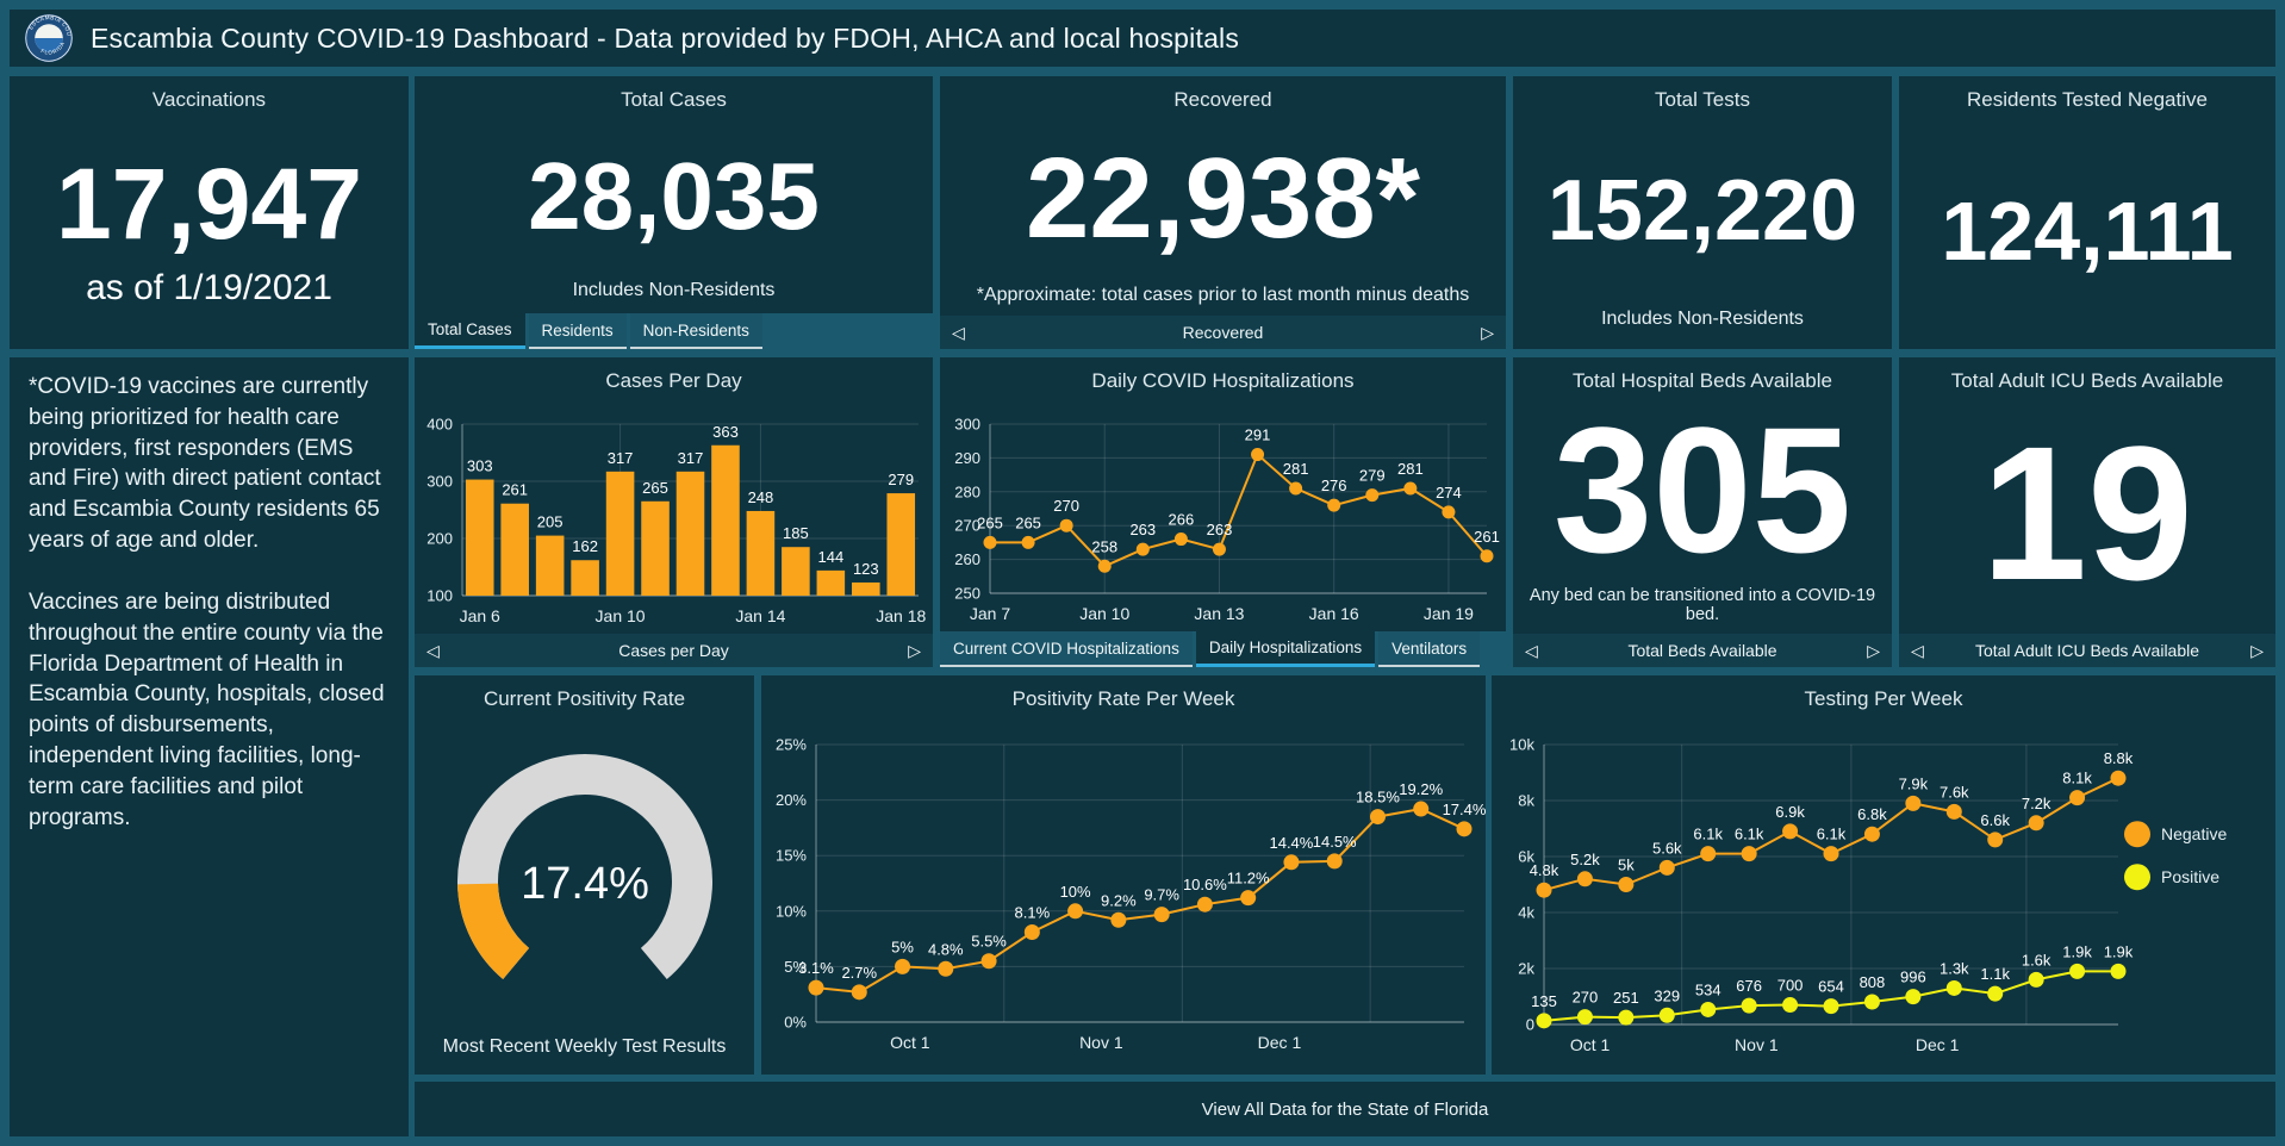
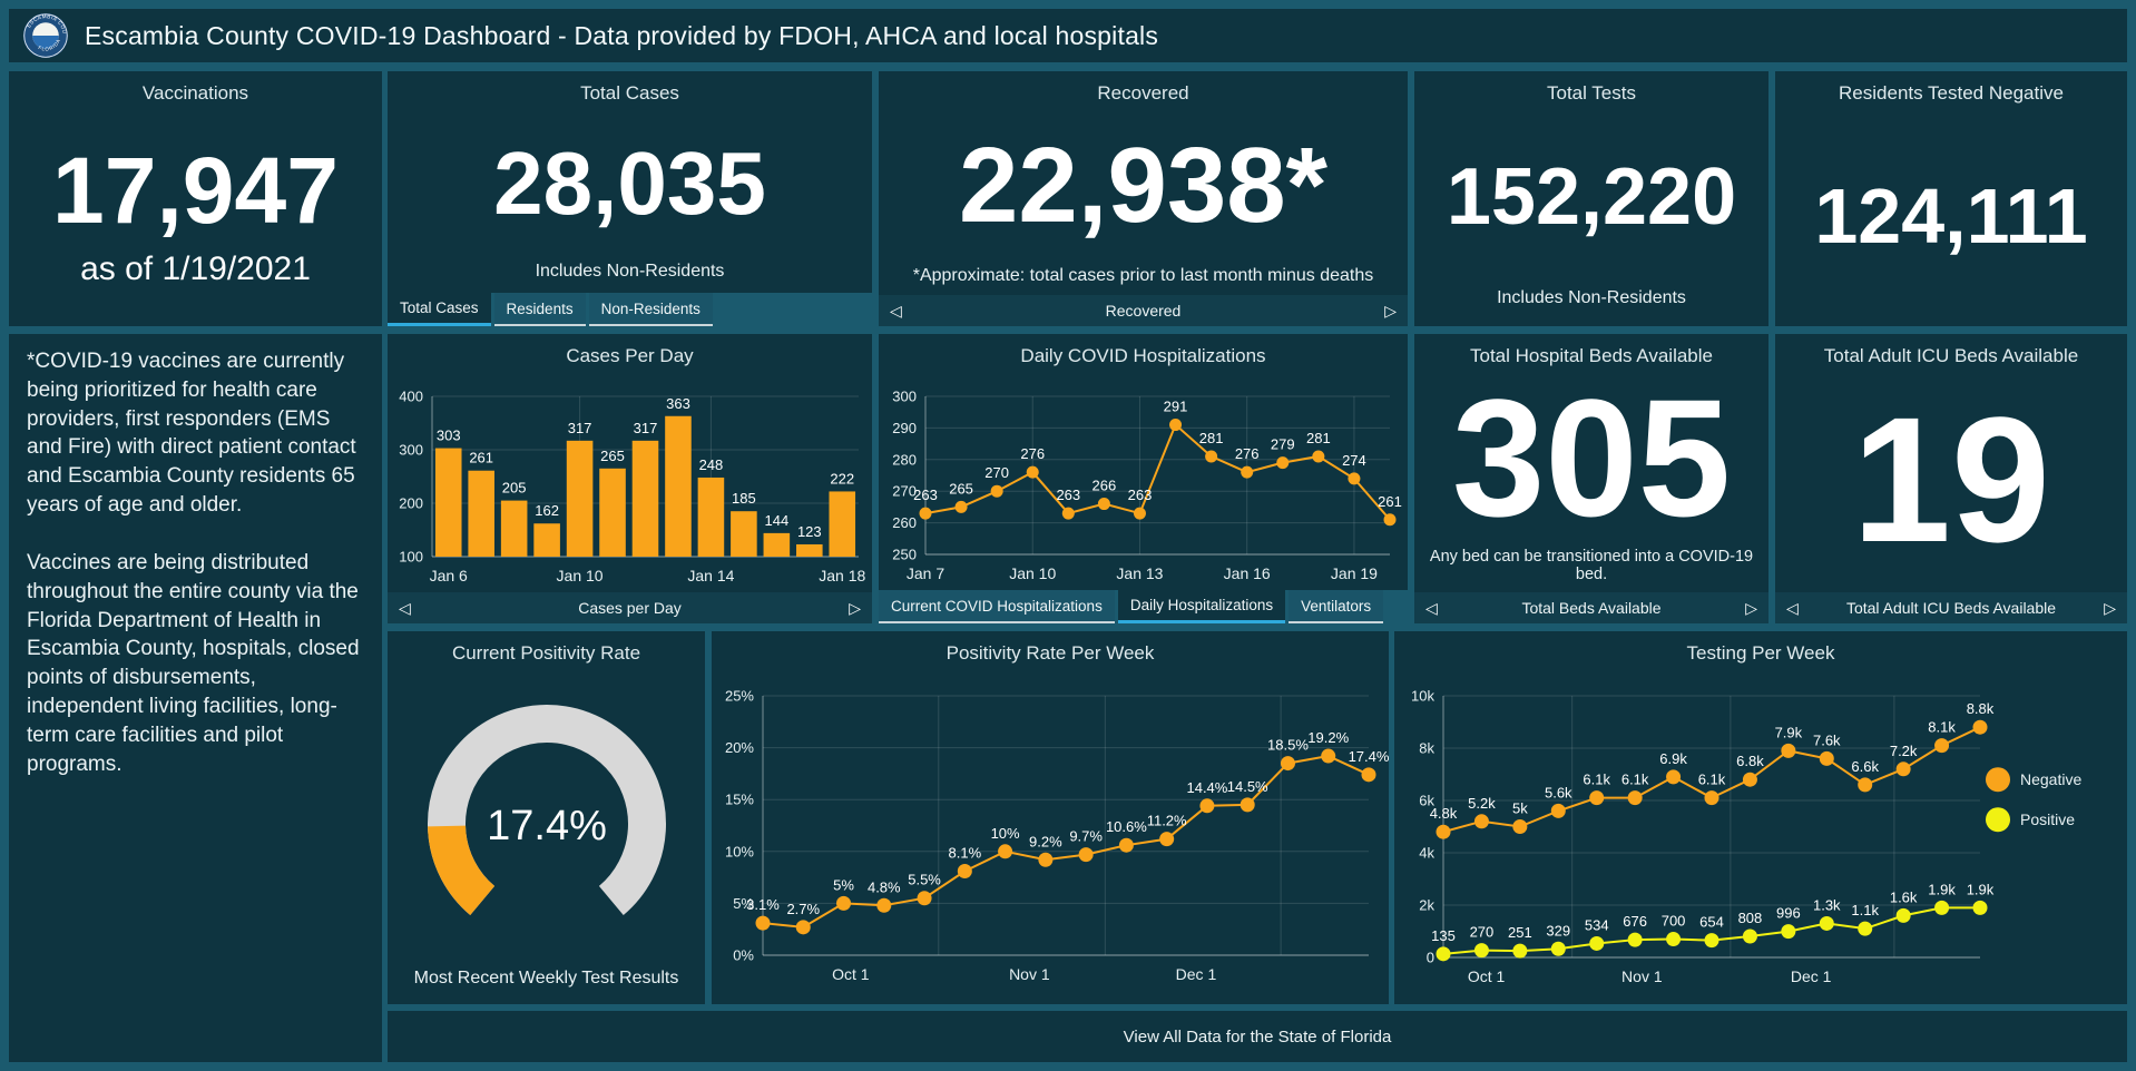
Cases Per Day/Jan 18: 279 -> 222
Daily COVID Hospitalizations/Jan 7: 265 -> 263
Daily COVID Hospitalizations/Jan 10: 258 -> 276
